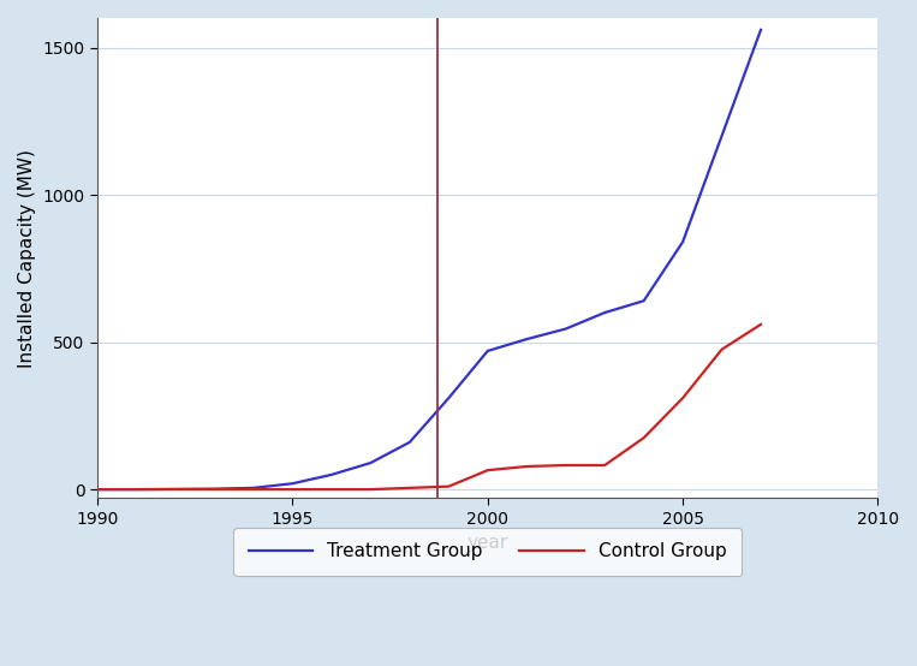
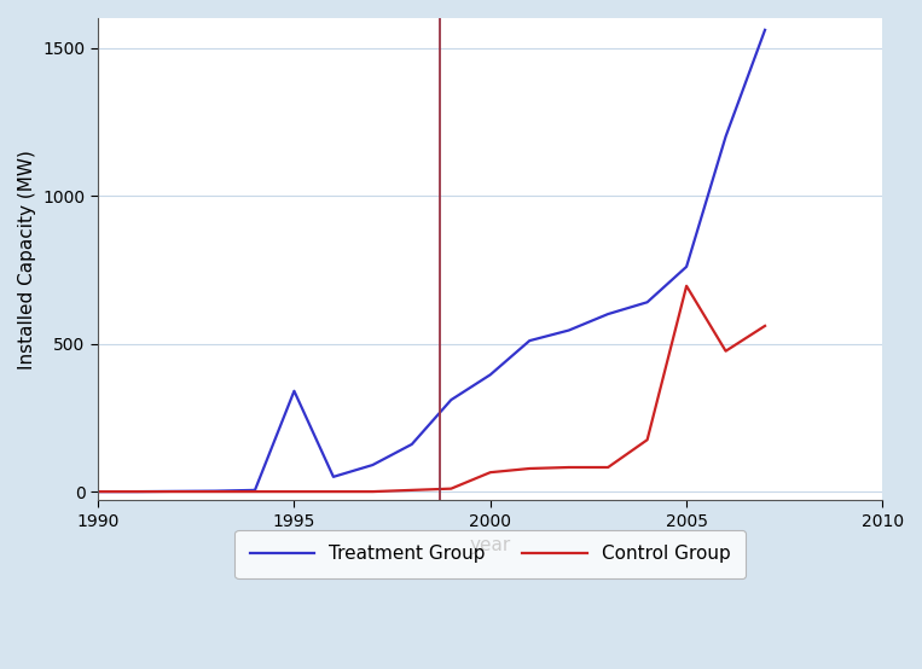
Treatment Group/1995: 20 -> 340
Treatment Group/2000: 470 -> 395
Treatment Group/2005: 840 -> 760
Control Group/2005: 310 -> 695
